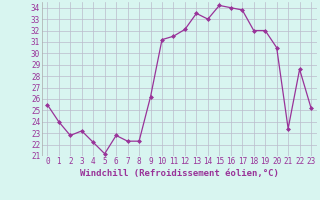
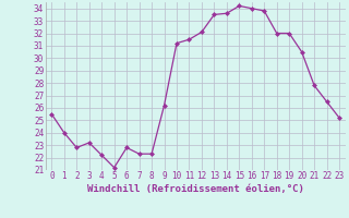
14: 33.0 -> 33.6
21: 23.4 -> 27.8
22: 28.6 -> 26.5
